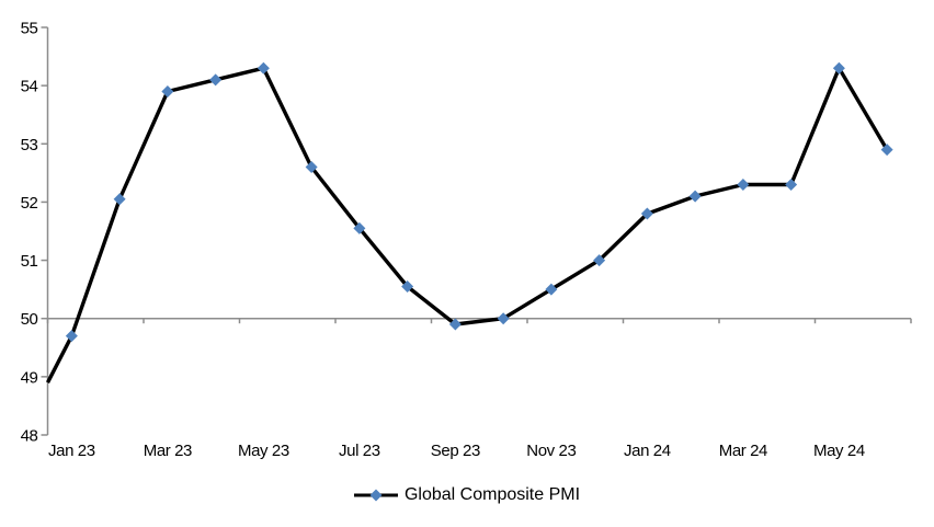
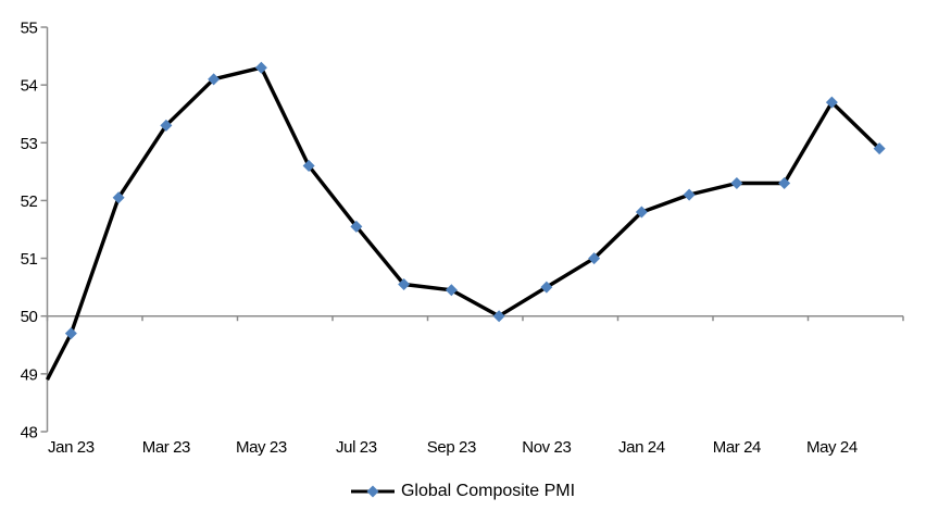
Mar 23: 53.9 -> 53.3
Sep 23: 49.9 -> 50.5
May 24: 54.3 -> 53.7
